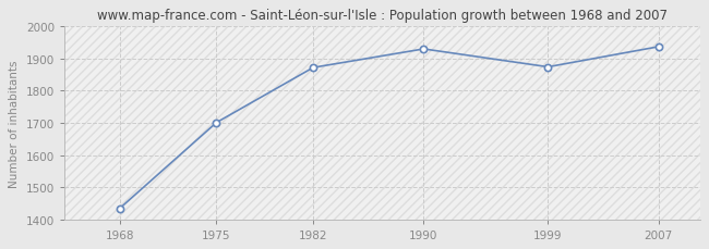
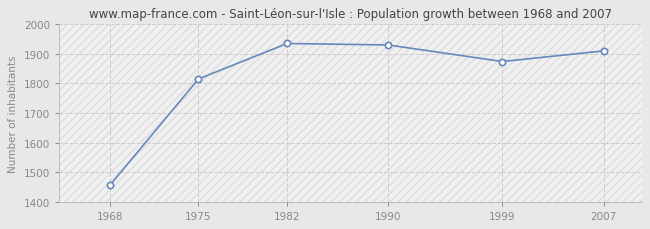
1968: 1434 -> 1455
1975: 1701 -> 1815
1982: 1872 -> 1935
2007: 1937 -> 1910
